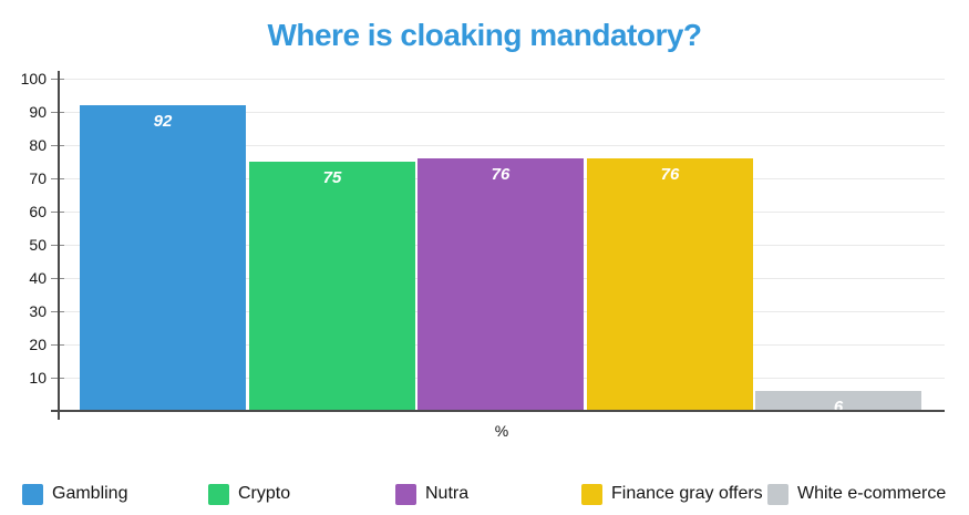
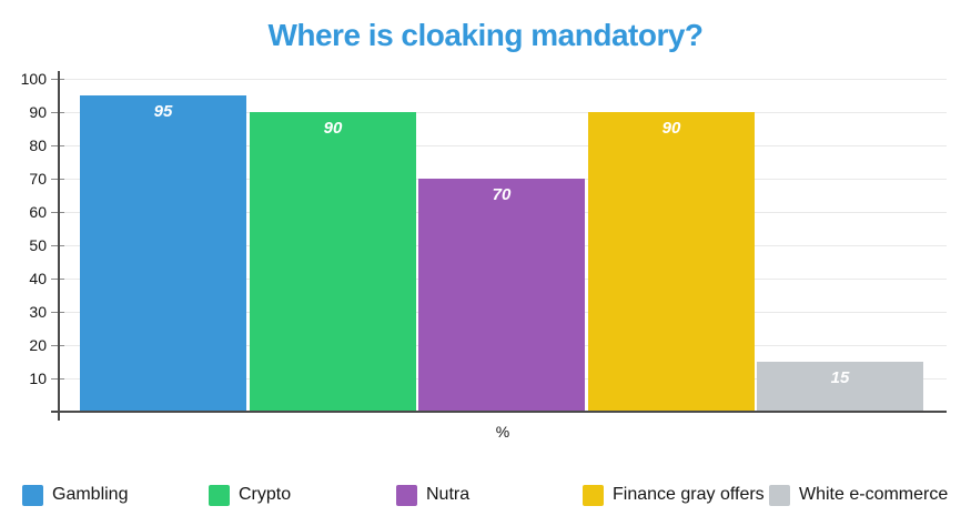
Gambling: 92 -> 95
Crypto: 75 -> 90
Nutra: 76 -> 70
Finance gray offers: 76 -> 90
White e-commerce: 6 -> 15
